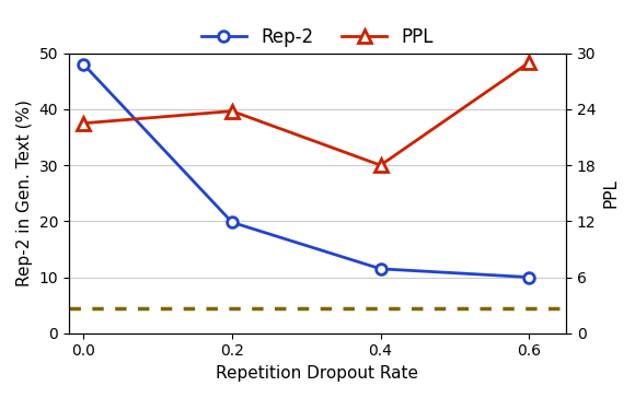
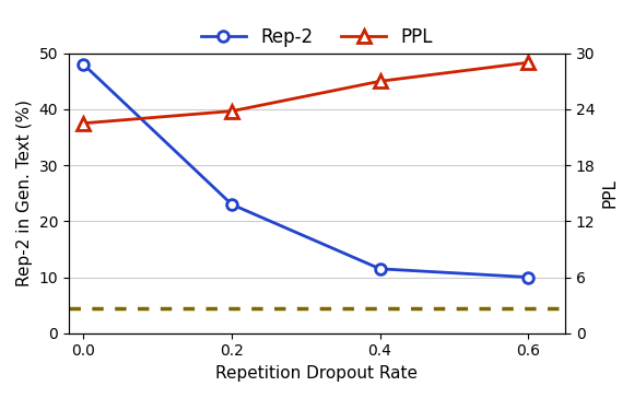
Rep-2/0.2: 19.8 -> 23.0
PPL/0.4: 18.0 -> 27.0
